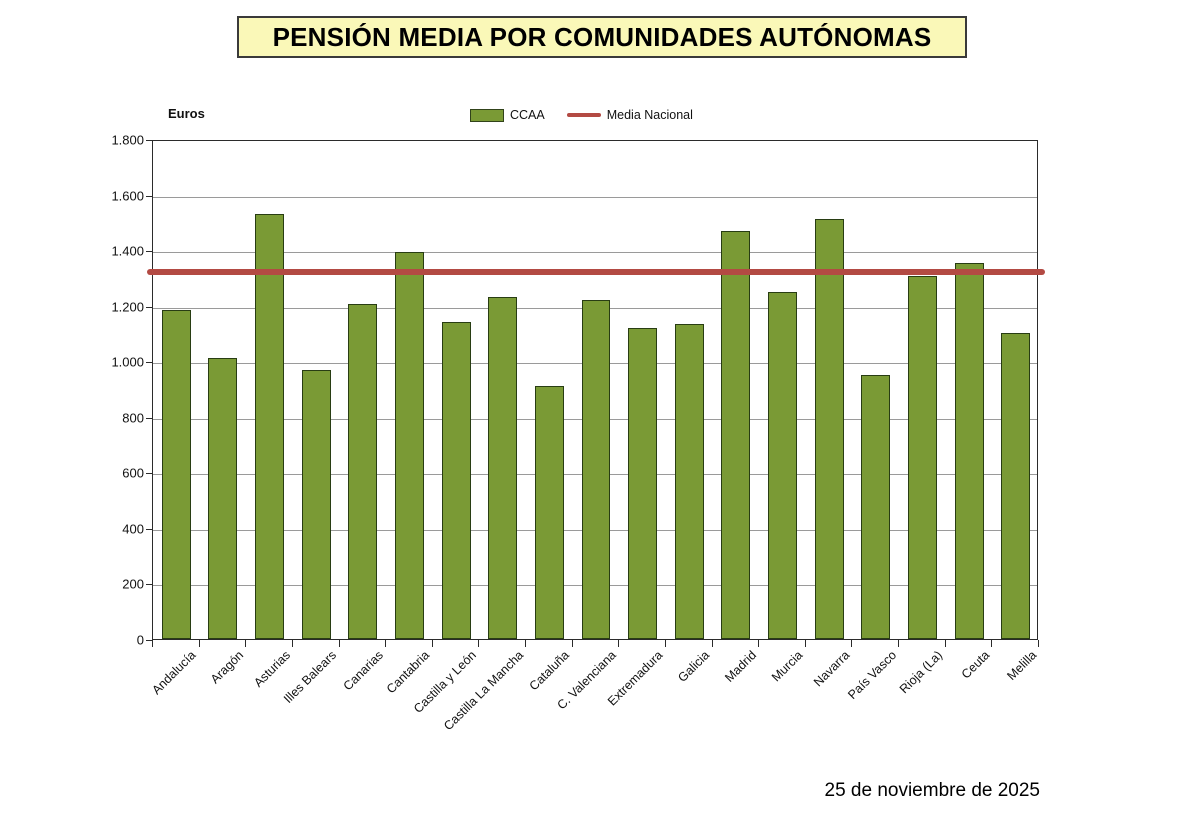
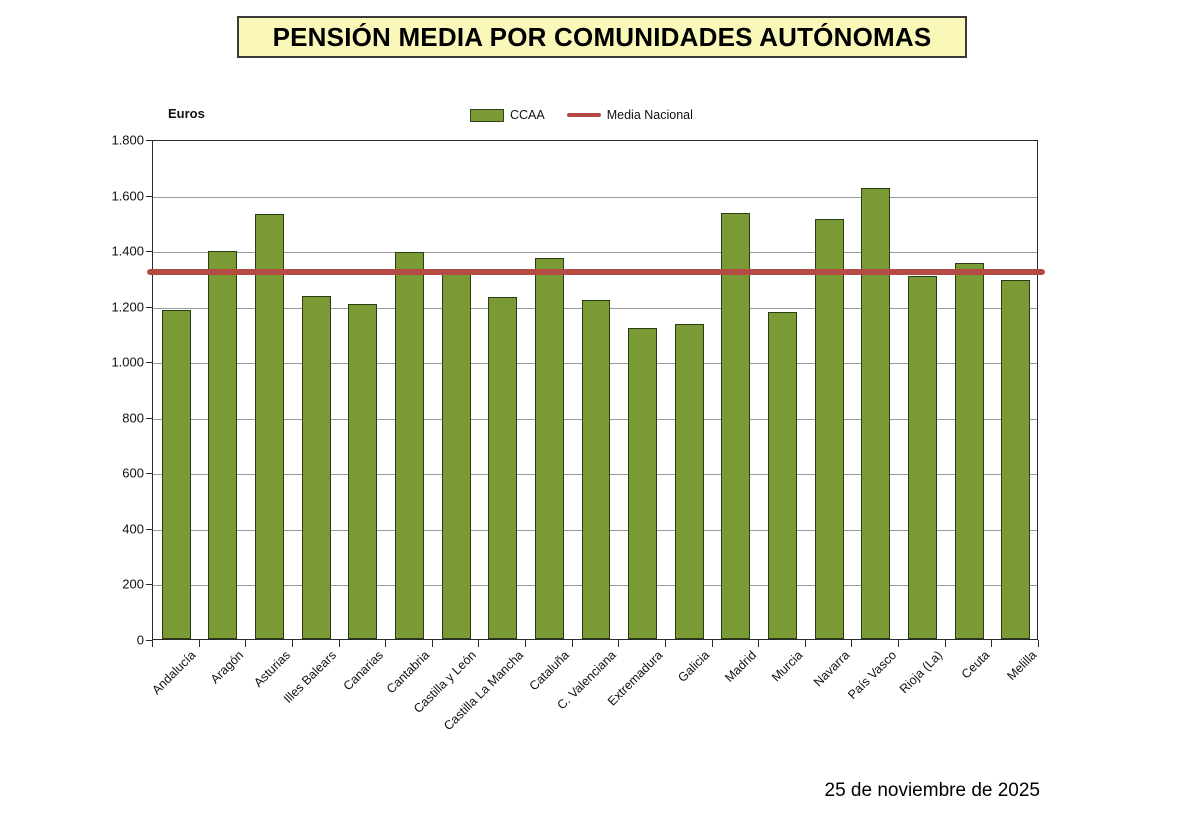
Aragón: 1010 -> 1400
Illes Balears: 970 -> 1240
Castilla y León: 1140 -> 1320
Cataluña: 910 -> 1370
Madrid: 1470 -> 1530
Murcia: 1250 -> 1180
País Vasco: 950 -> 1620
Melilla: 1100 -> 1290
